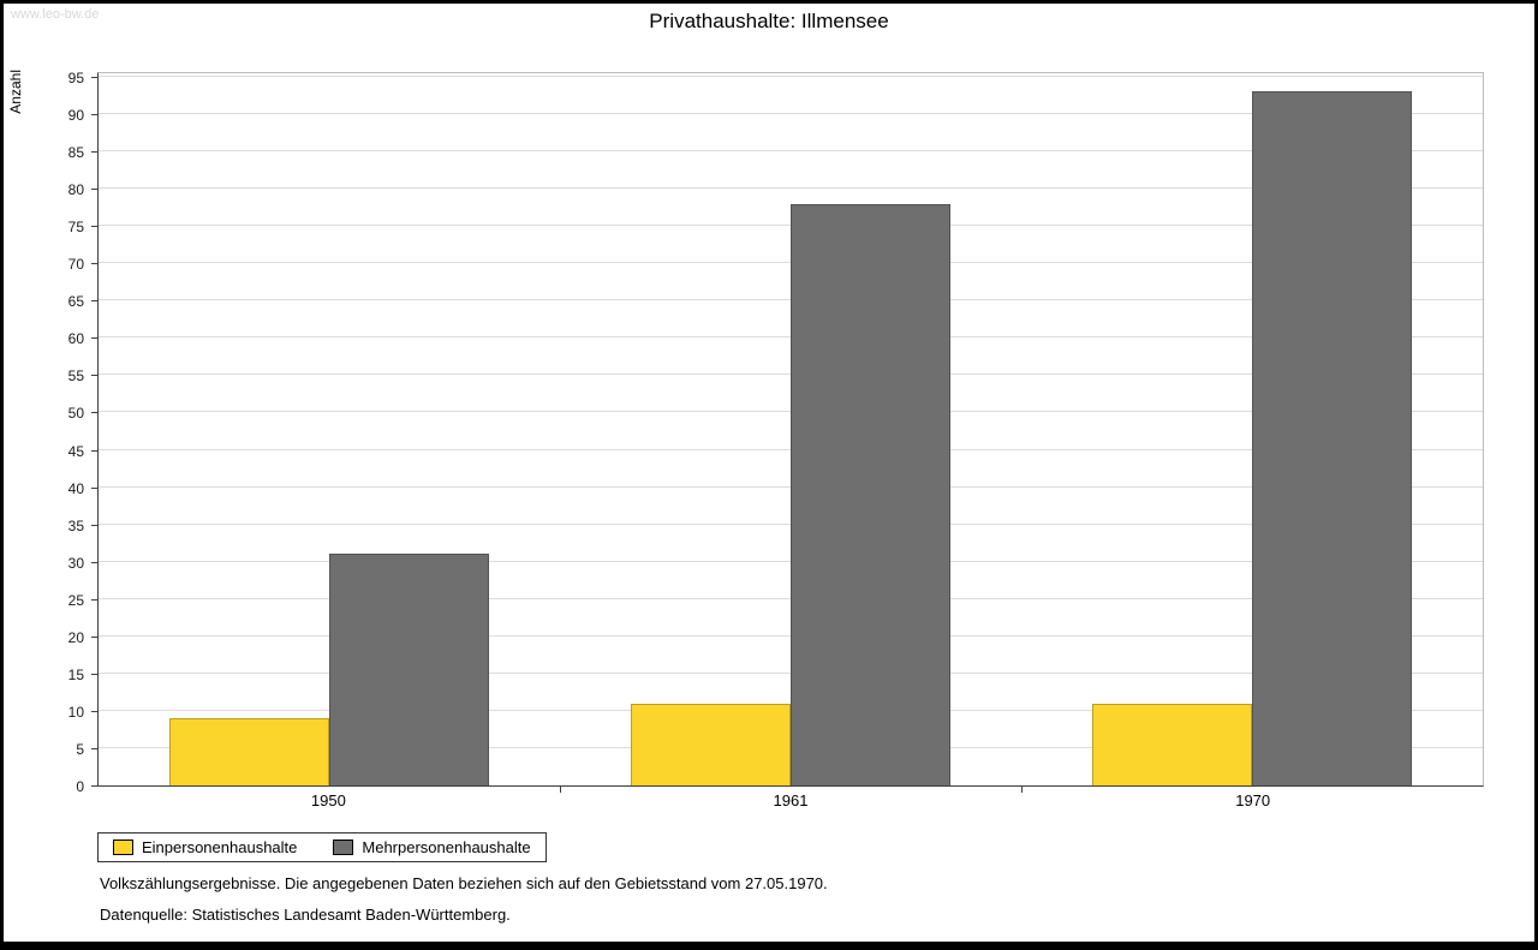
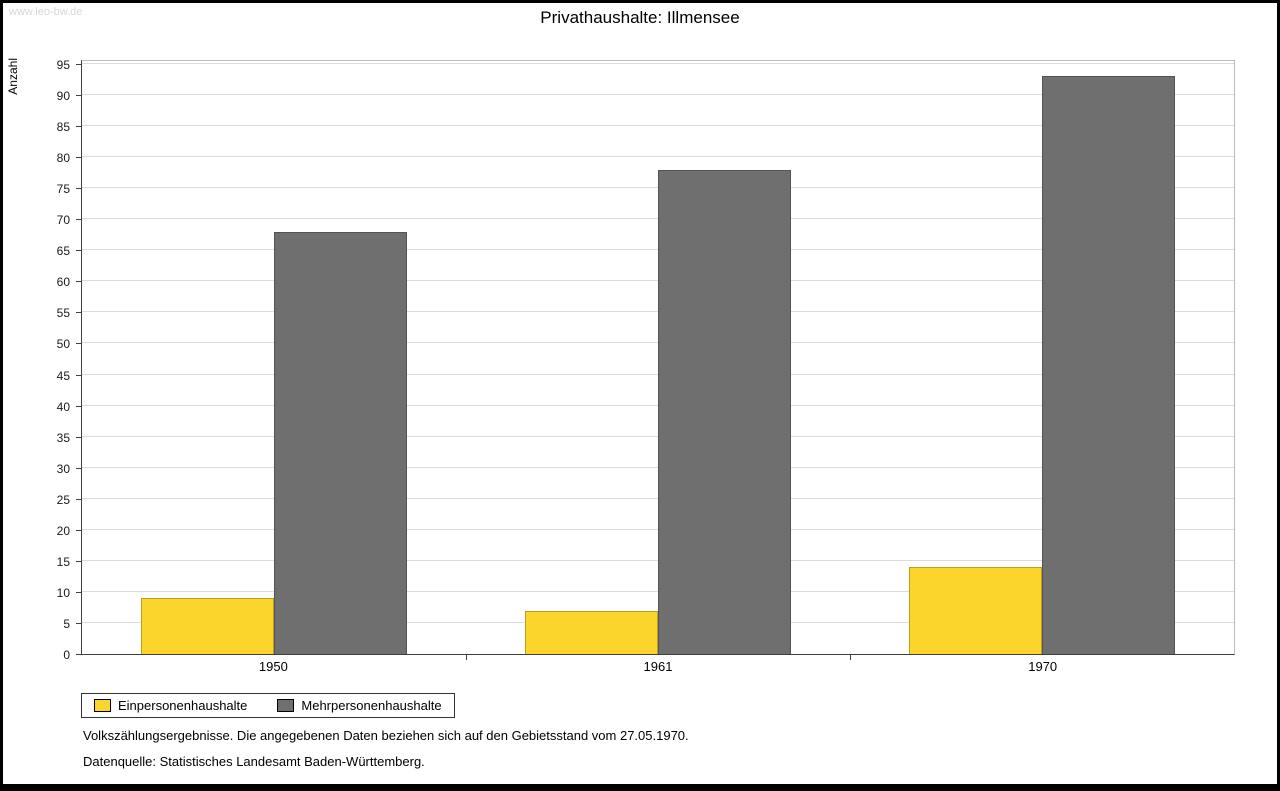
Mehrpersonenhaushalte/1950: 31 -> 68
Einpersonenhaushalte/1961: 11 -> 7
Einpersonenhaushalte/1970: 11 -> 14
